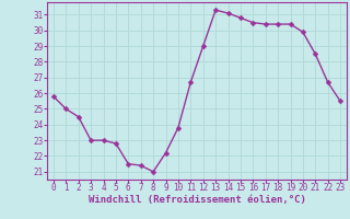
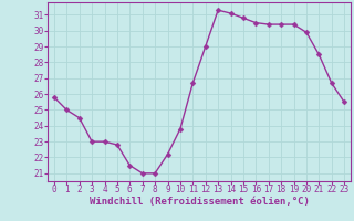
7: 21.4 -> 21.0
